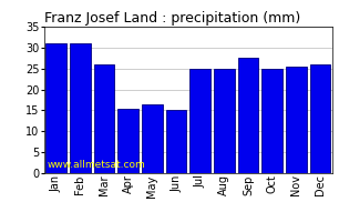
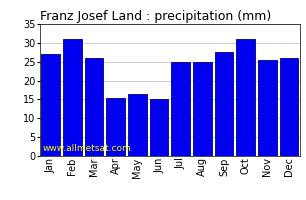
Jan: 31.0 -> 27.0
Oct: 25.0 -> 31.0
